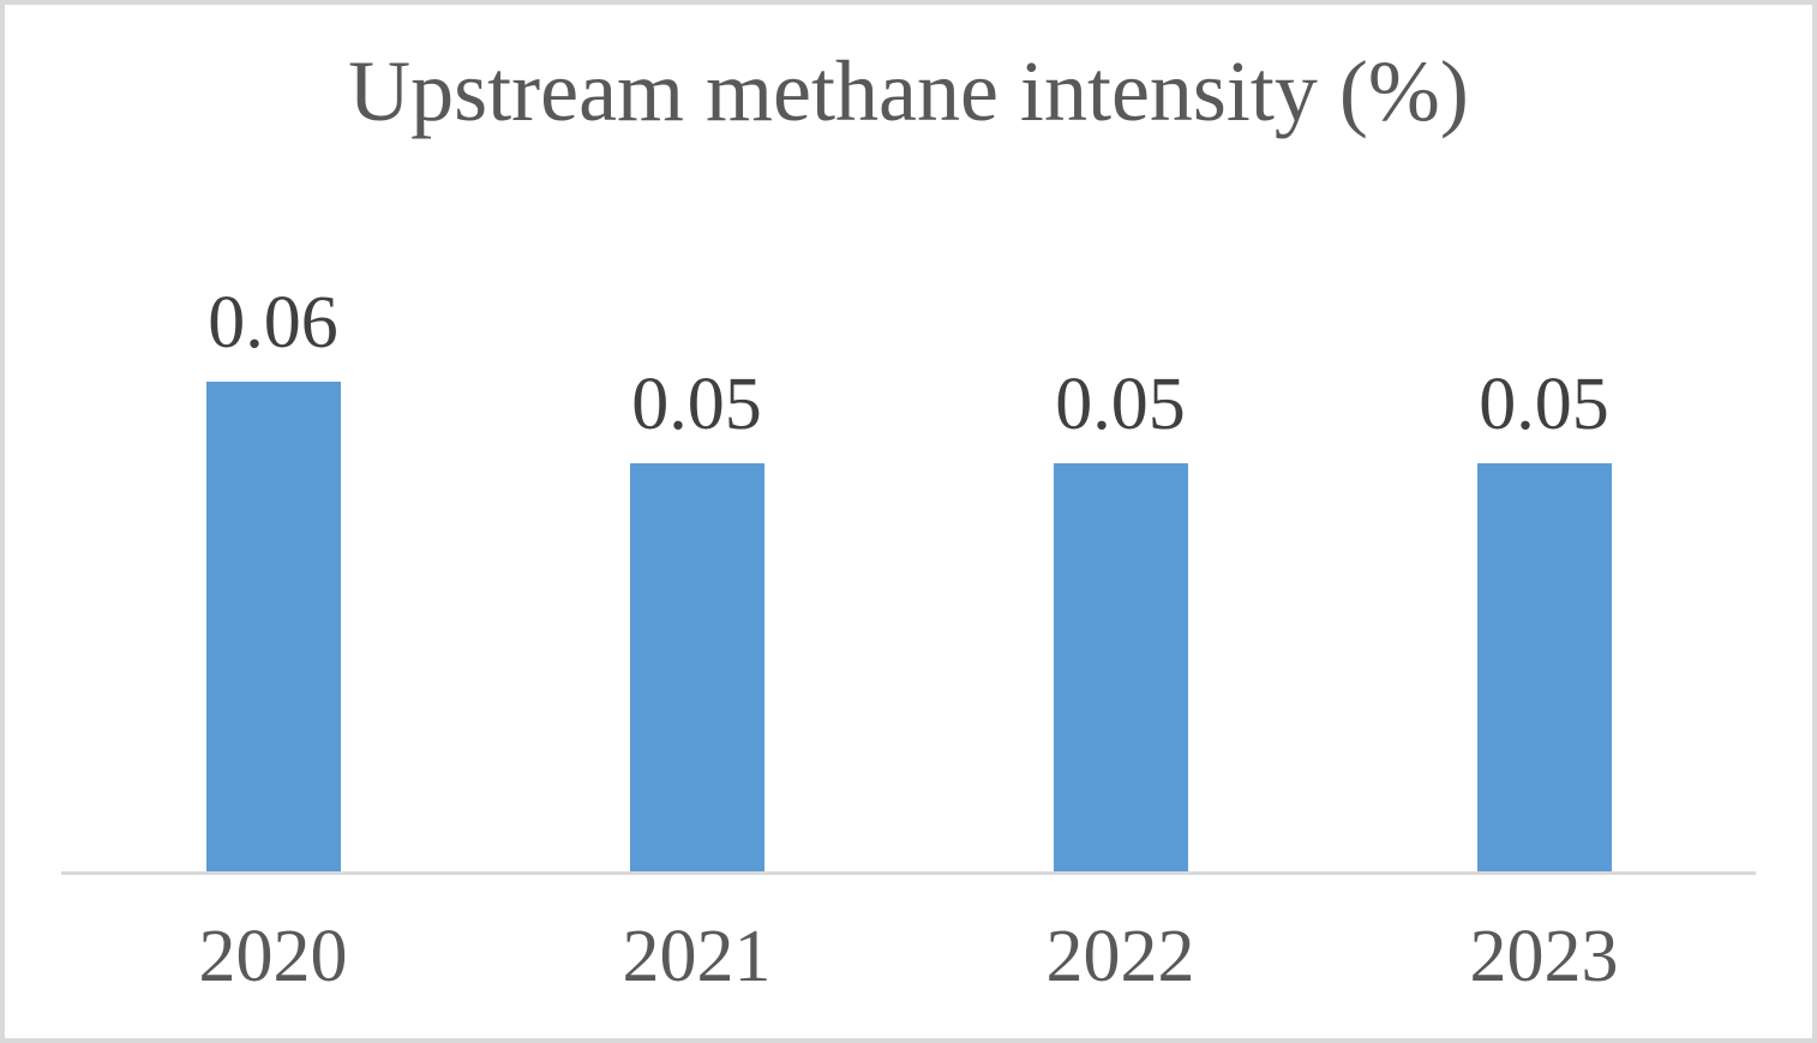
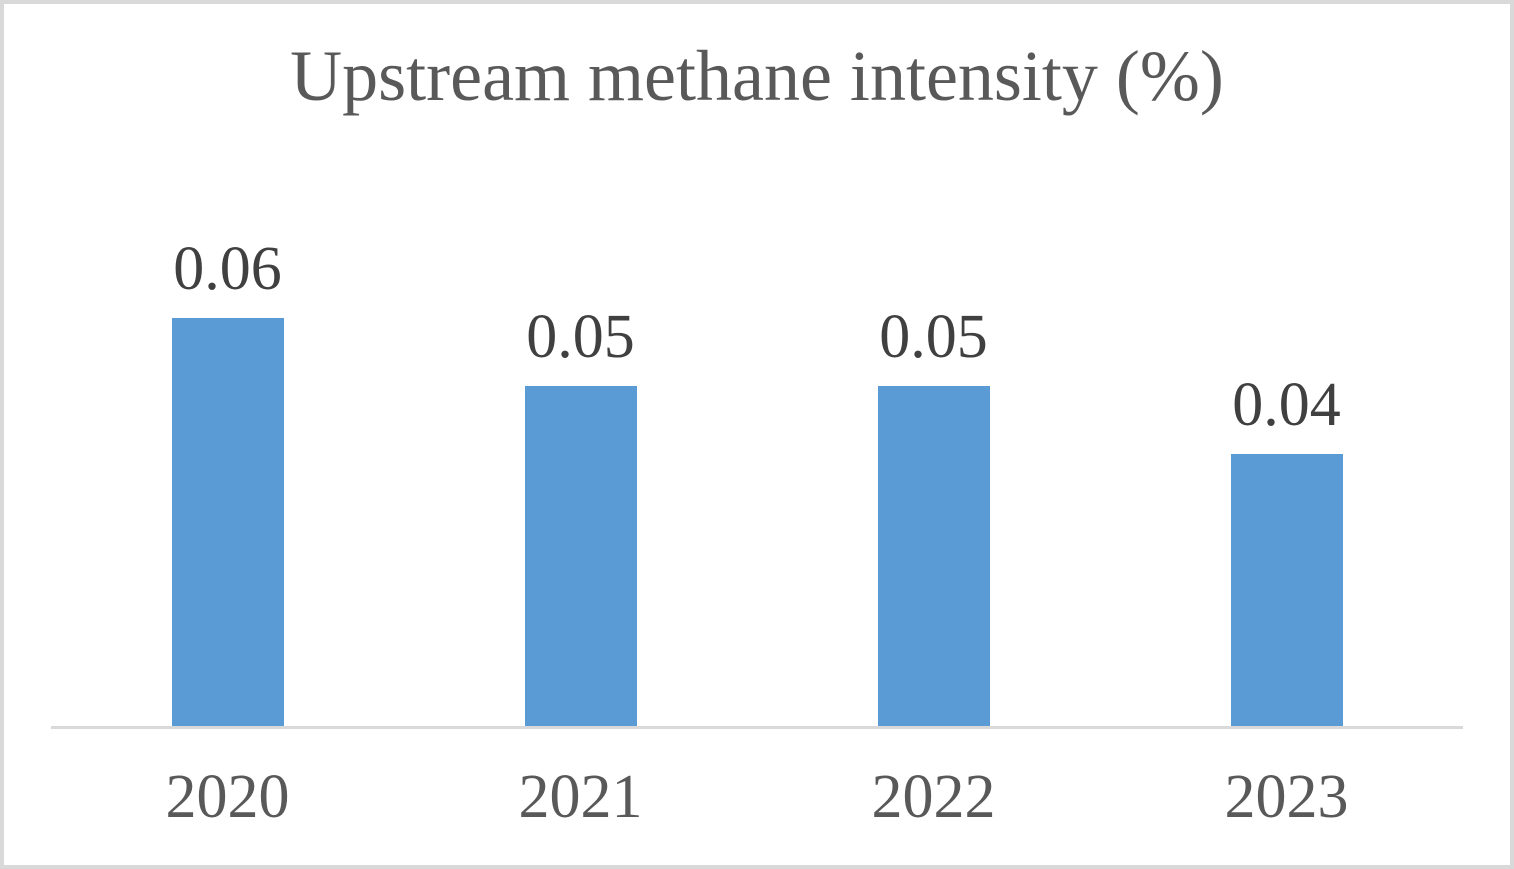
2023: 0.05 -> 0.04
